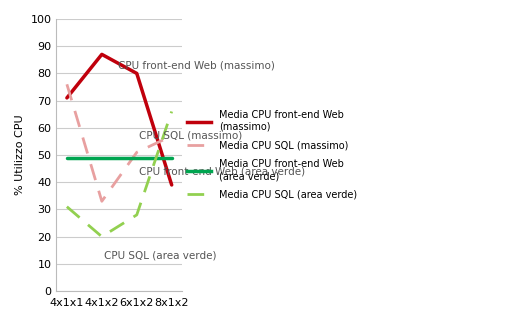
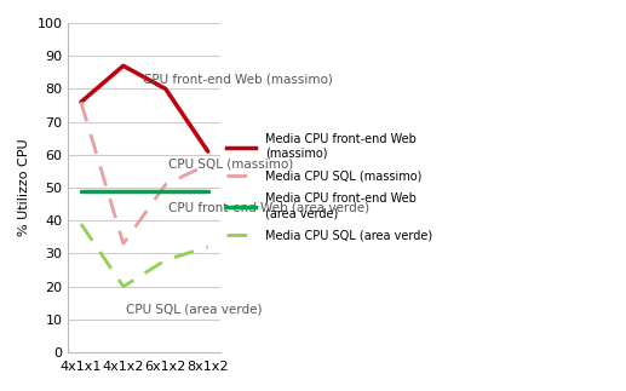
Media CPU front-end Web (massimo)/4x1x1: 71 -> 76
Media CPU SQL (area verde)/4x1x1: 31 -> 39
Media CPU front-end Web (massimo)/8x1x2: 39 -> 61
Media CPU SQL (area verde)/8x1x2: 66 -> 32
